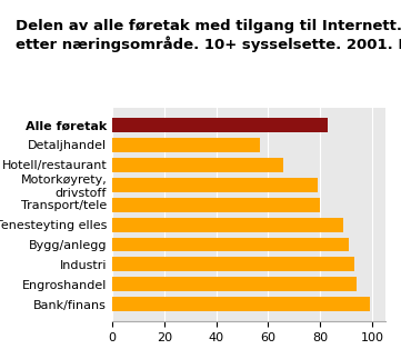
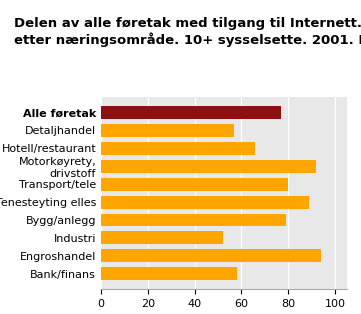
Alle føretak: 83 -> 77
Motorkøyrety, drivstoff: 79 -> 92
Bygg/anlegg: 91 -> 79
Industri: 93 -> 52
Bank/finans: 99 -> 58
